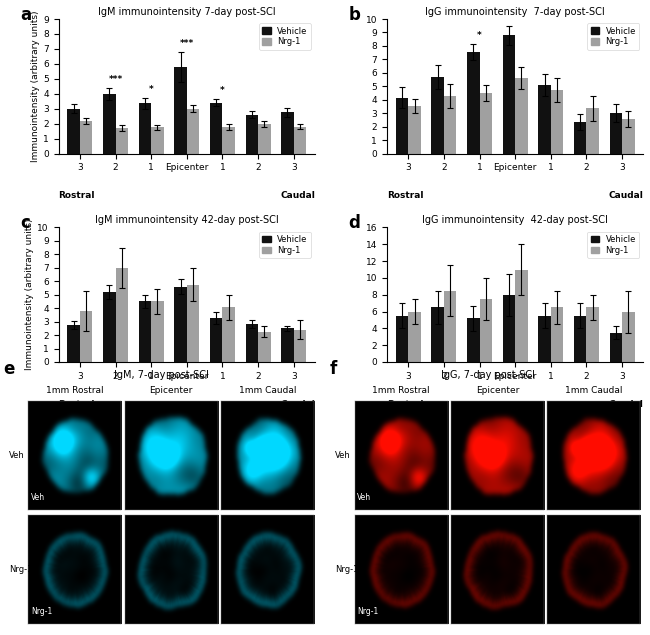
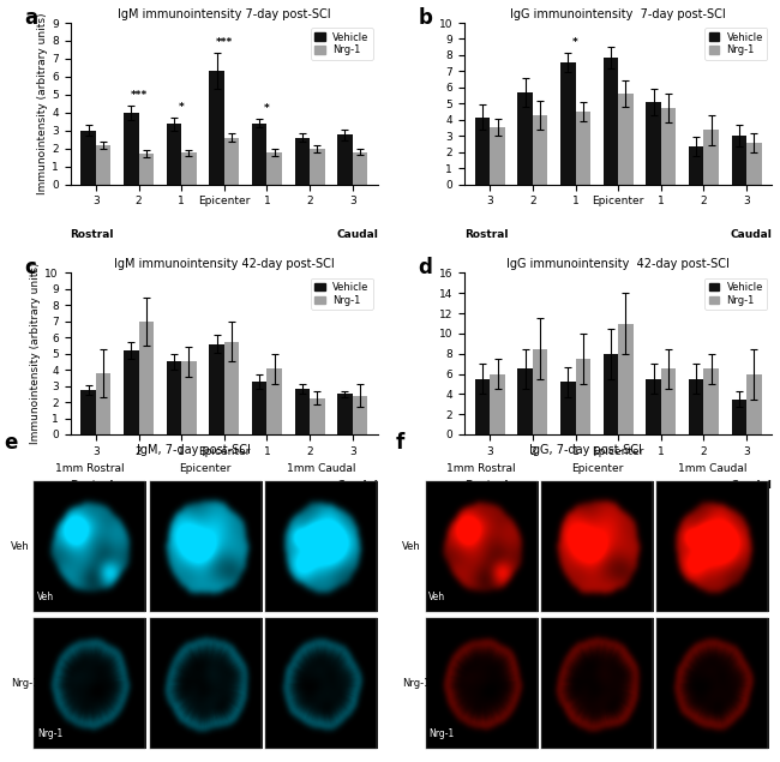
IgM immunointensity 7-day post-SCI/Vehicle/Epicenter: 5.8 -> 6.3
IgM immunointensity 7-day post-SCI/Nrg-1/Epicenter: 3.0 -> 2.6
IgG immunointensity 7-day post-SCI/Vehicle/Epicenter: 8.8 -> 7.8
